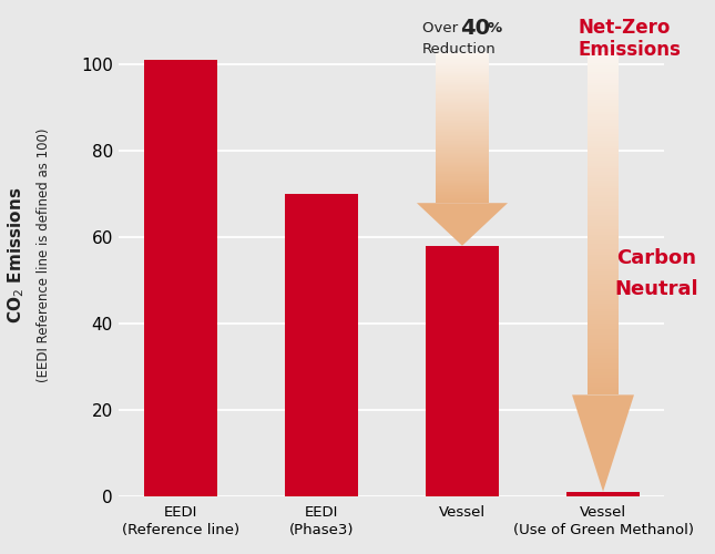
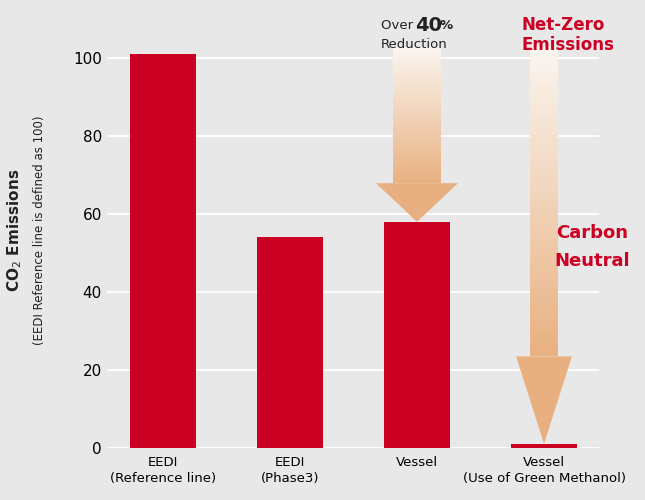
EEDI (Phase3): 70 -> 54
